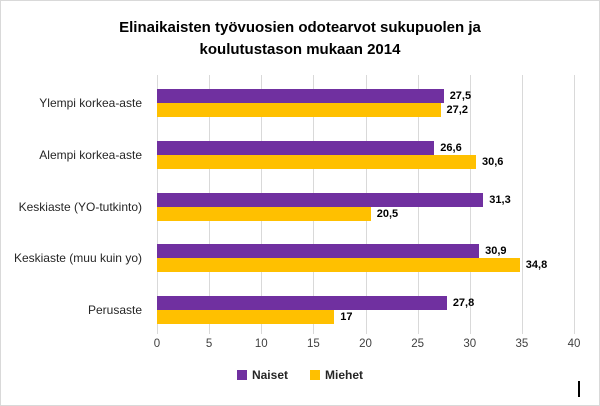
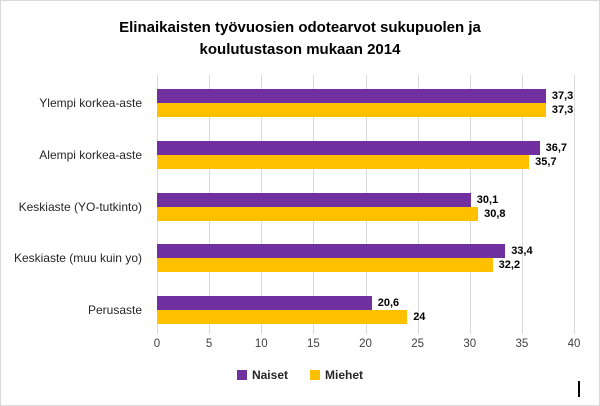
Naiset/Ylempi korkea-aste: 27,5 -> 37,3
Miehet/Ylempi korkea-aste: 27,2 -> 37,3
Naiset/Alempi korkea-aste: 26,6 -> 36,7
Miehet/Alempi korkea-aste: 30,6 -> 35,7
Naiset/Keskiaste (YO-tutkinto): 31,3 -> 30,1
Miehet/Keskiaste (YO-tutkinto): 20,5 -> 30,8
Naiset/Keskiaste (muu kuin yo): 30,9 -> 33,4
Miehet/Keskiaste (muu kuin yo): 34,8 -> 32,2
Naiset/Perusaste: 27,8 -> 20,6
Miehet/Perusaste: 17 -> 24
